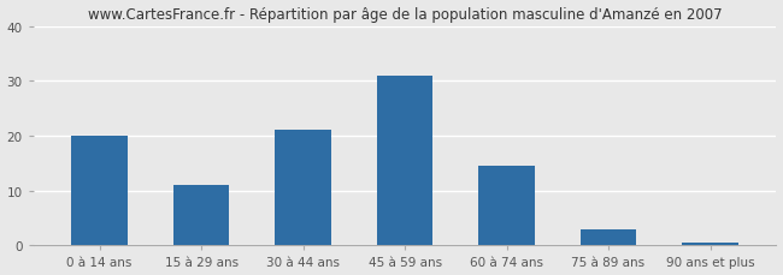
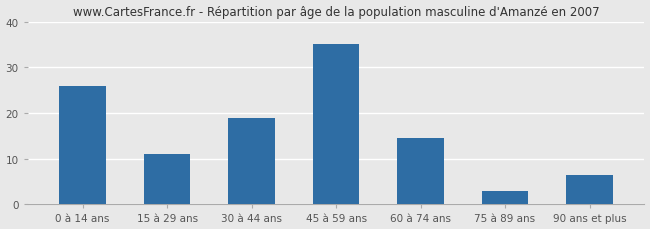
0 à 14 ans: 20.0 -> 26.0
30 à 44 ans: 21.0 -> 19.0
45 à 59 ans: 31.0 -> 35.0
90 ans et plus: 0.5 -> 6.5
